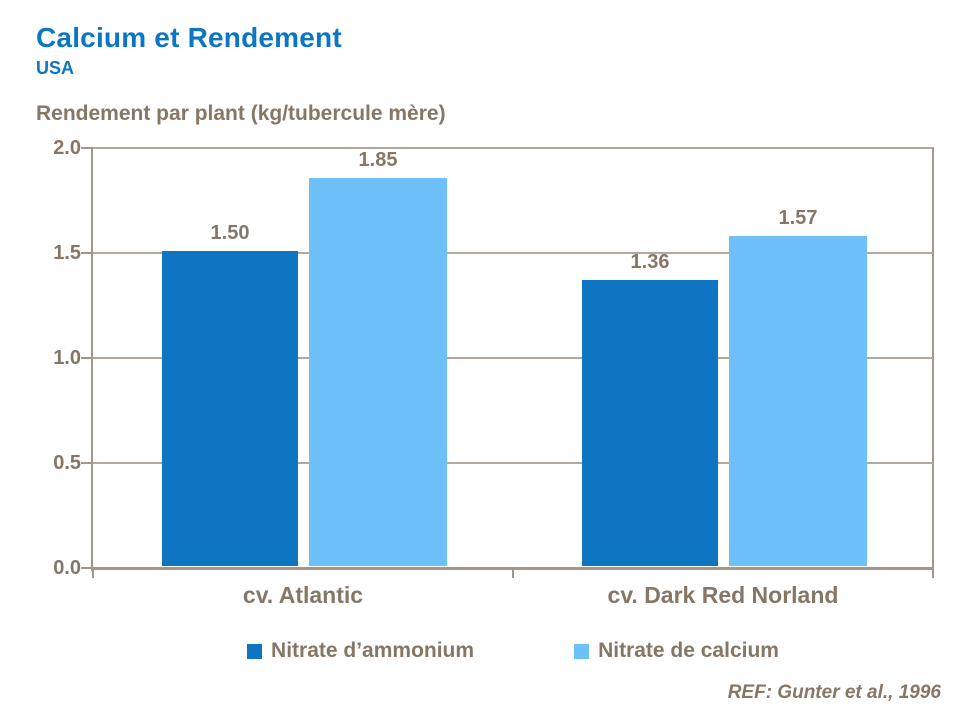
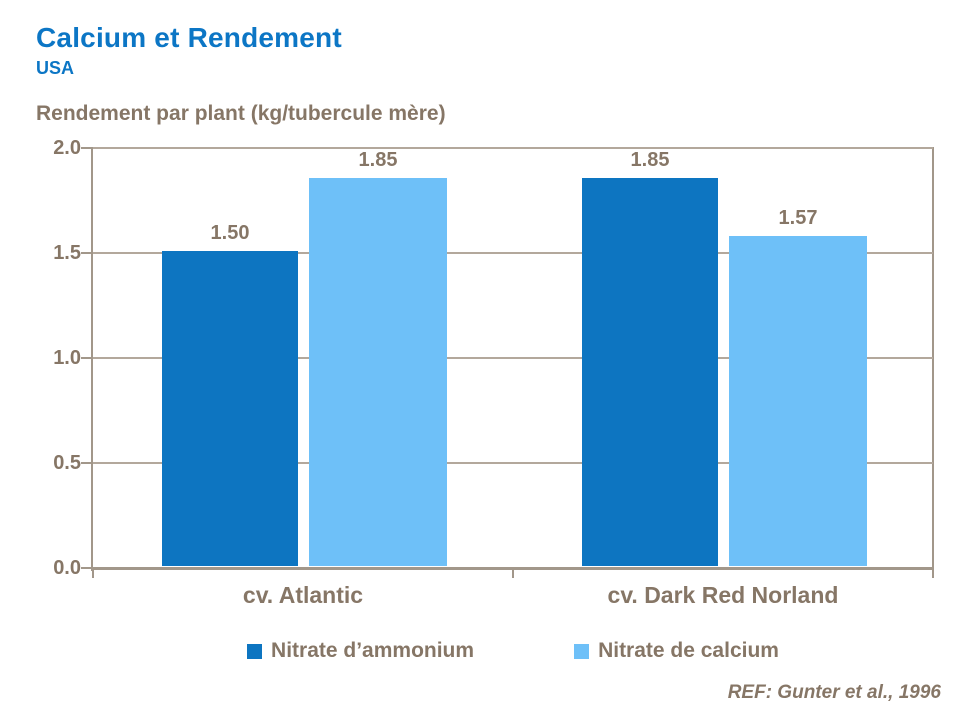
Nitrate d’ammonium/cv. Dark Red Norland: 1.36 -> 1.85
